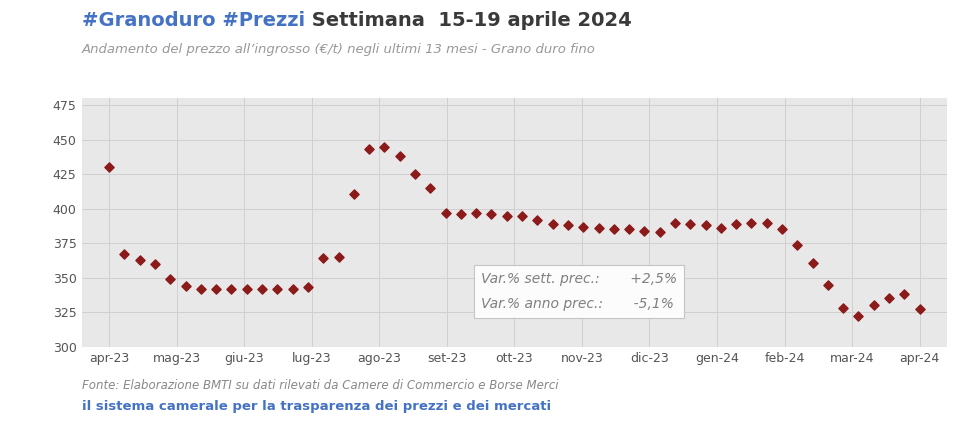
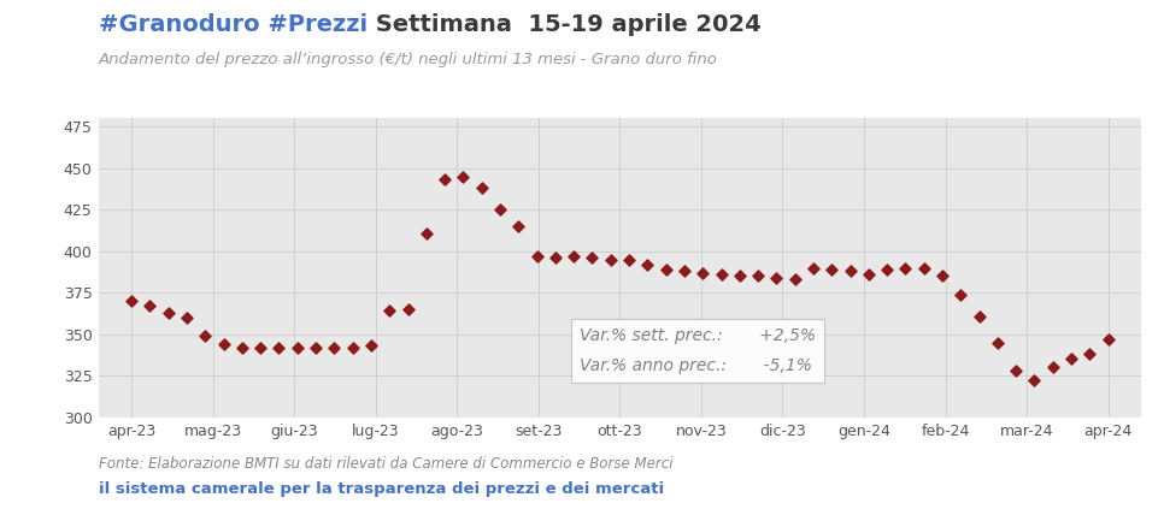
apr-23: 430 -> 370
apr-24: 327 -> 347
